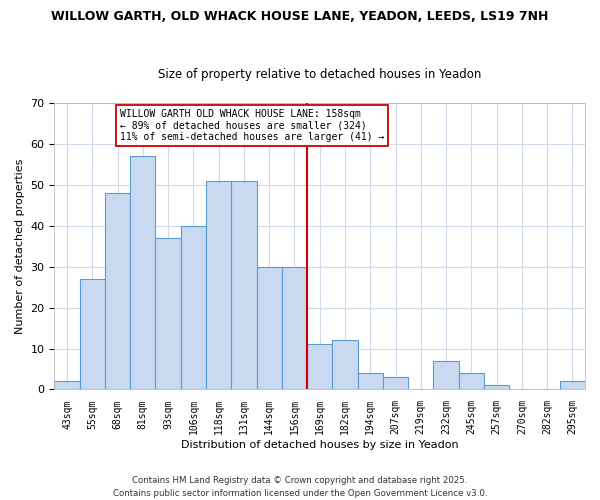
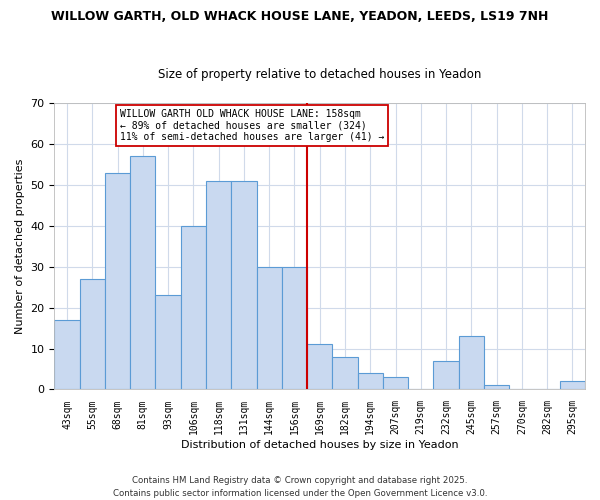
43sqm: 2 -> 17
68sqm: 48 -> 53
93sqm: 37 -> 23
182sqm: 12 -> 8
245sqm: 4 -> 13
